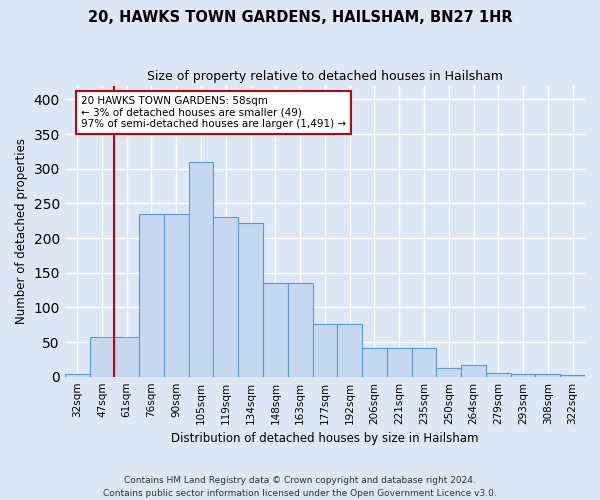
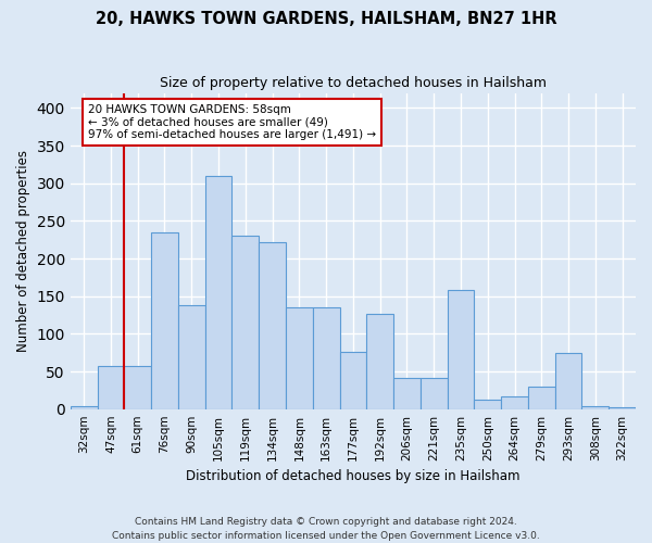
90sqm: 235 -> 138
192sqm: 76 -> 126
235sqm: 42 -> 158
279sqm: 6 -> 30
293sqm: 4 -> 74
